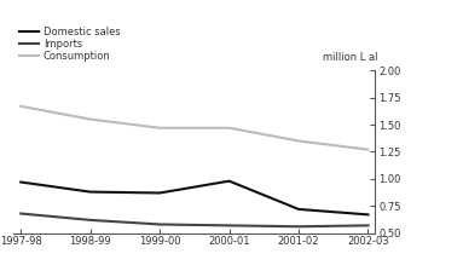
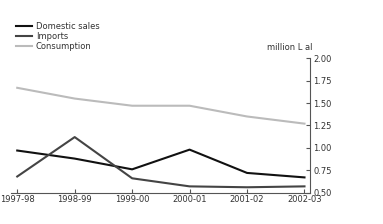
Imports/1998-99: 0.62 -> 1.12
Domestic sales/1999-00: 0.87 -> 0.76
Imports/1999-00: 0.58 -> 0.66
